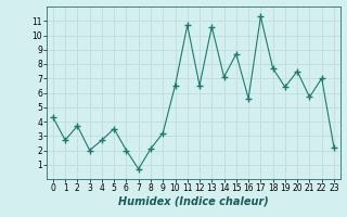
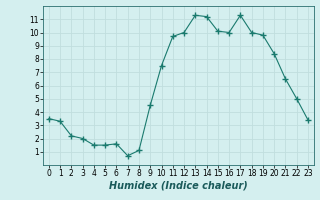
0: 4.3 -> 3.5
1: 2.7 -> 3.3
2: 3.7 -> 2.2
4: 2.7 -> 1.5
5: 3.5 -> 1.5
6: 2.0 -> 1.6
8: 2.1 -> 1.1
9: 3.2 -> 4.5
10: 6.5 -> 7.5
11: 10.7 -> 9.7
12: 6.5 -> 10.0
13: 10.6 -> 11.3
14: 7.1 -> 11.2
15: 8.7 -> 10.1
16: 5.6 -> 10.0
18: 7.7 -> 10.0
19: 6.4 -> 9.8
20: 7.5 -> 8.4
21: 5.7 -> 6.5
22: 7.0 -> 5.0
23: 2.2 -> 3.4
